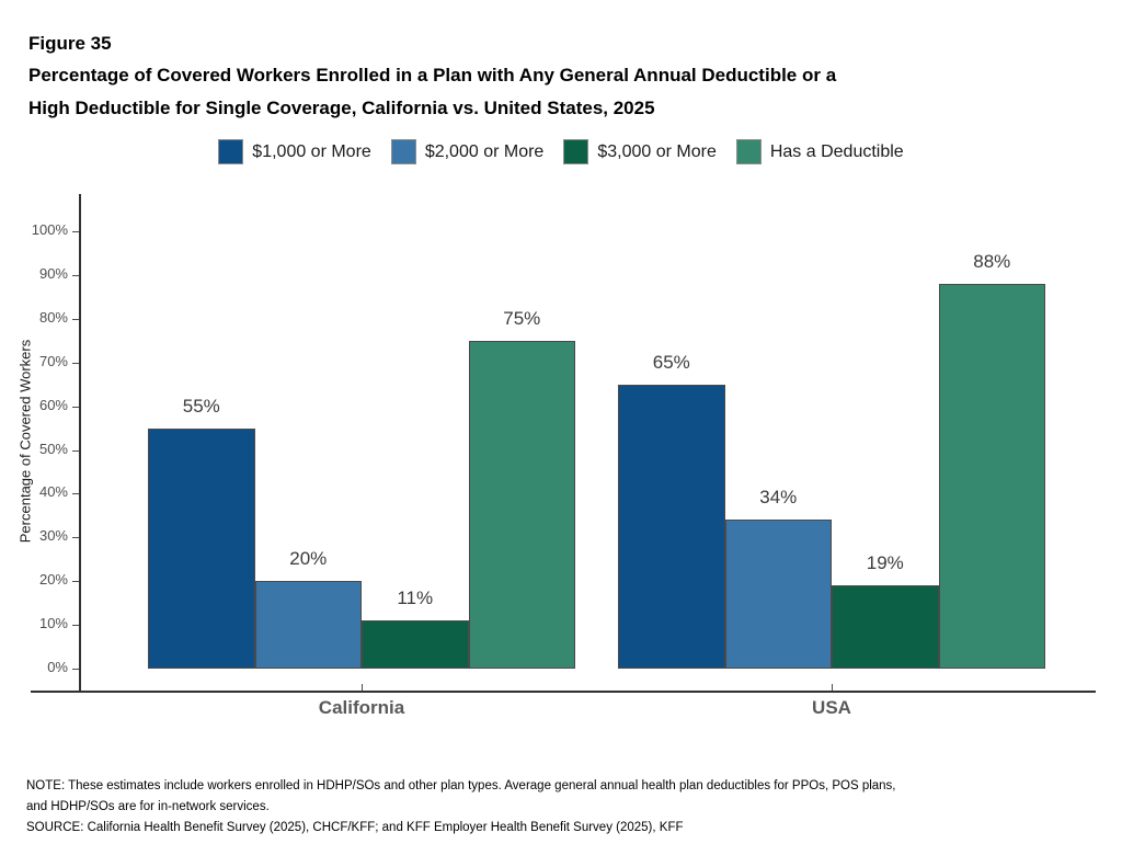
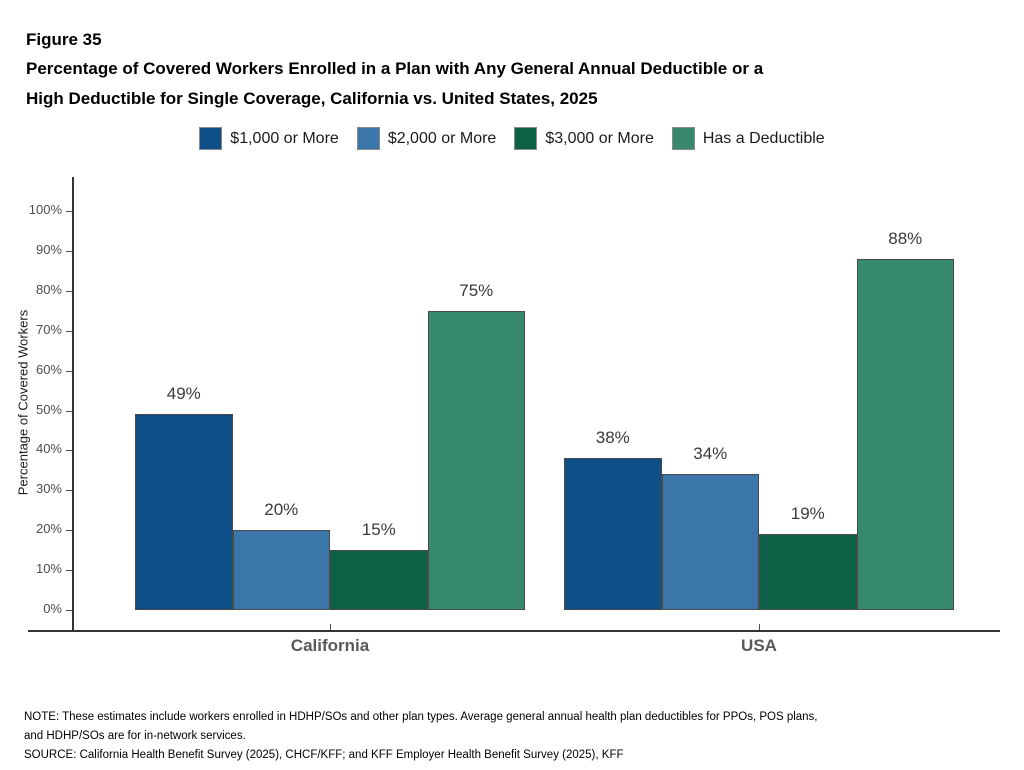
$1,000 or More/California: 55% -> 49%
$3,000 or More/California: 11% -> 15%
$1,000 or More/USA: 65% -> 38%
